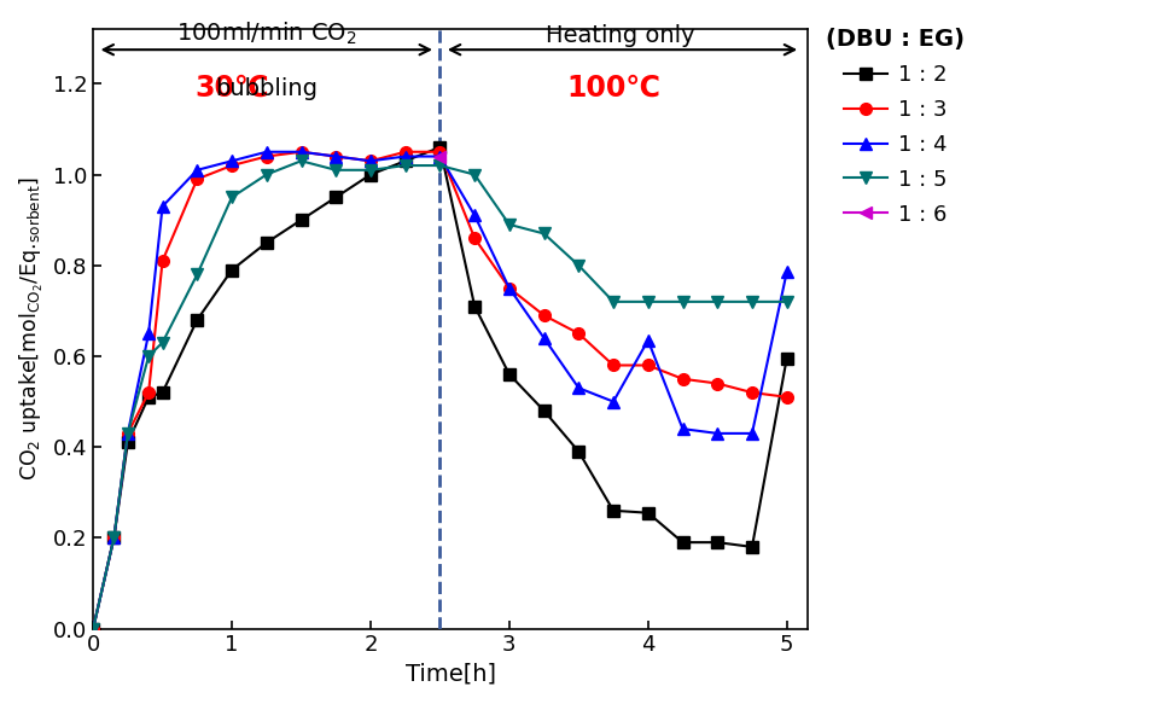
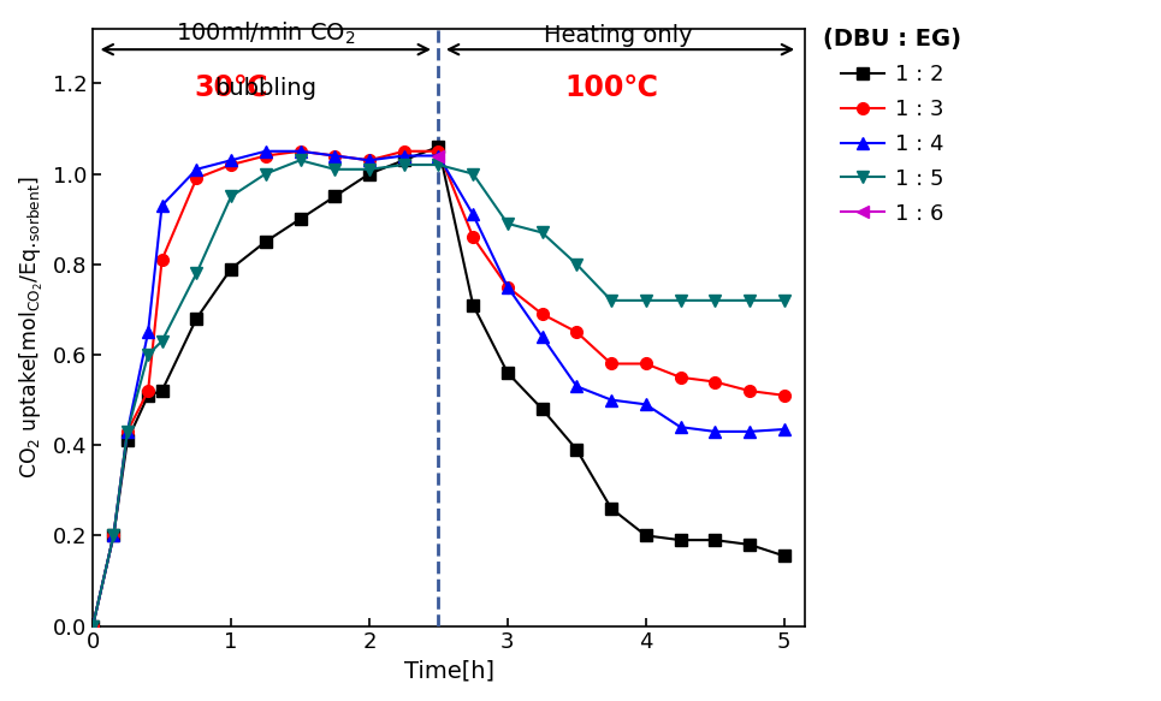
1 : 2/4: 0.255 -> 0.200
1 : 4/4: 0.635 -> 0.490
1 : 2/5: 0.595 -> 0.155
1 : 4/5: 0.785 -> 0.435
